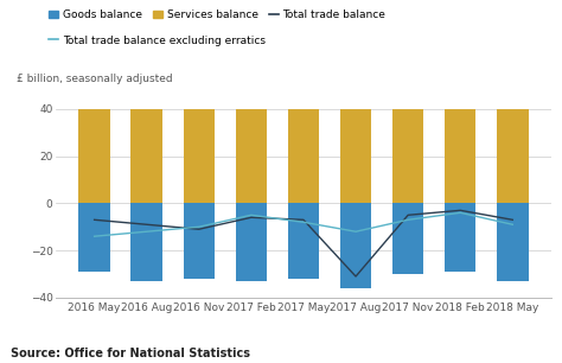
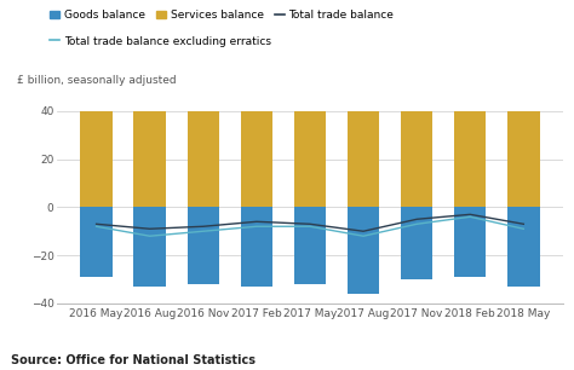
Total trade balance excluding erratics/2016 May: -14 -> -8
Total trade balance/2016 Nov: -11 -> -8
Total trade balance excluding erratics/2017 Feb: -5 -> -8
Total trade balance/2017 Aug: -31 -> -10
